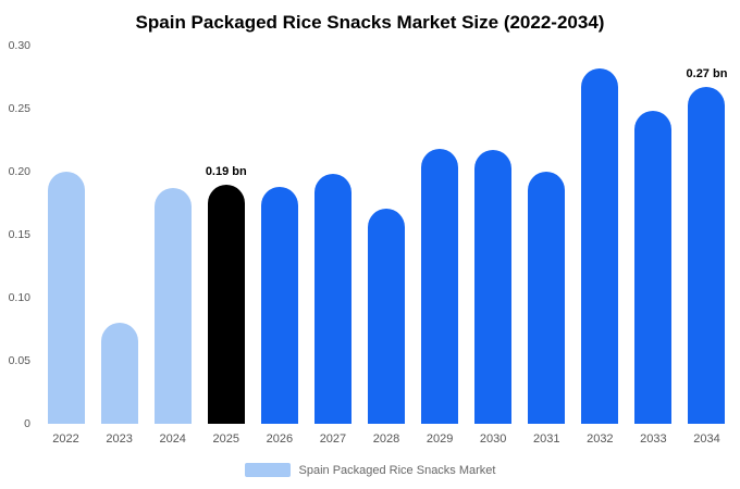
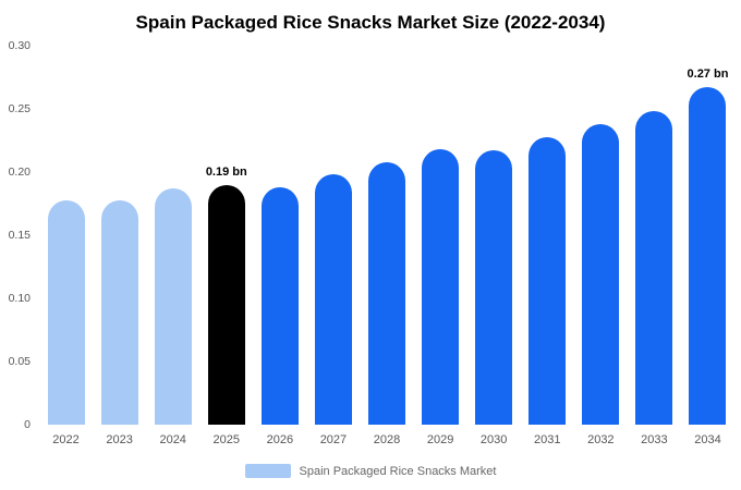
2022: 0.200 -> 0.178
2023: 0.080 -> 0.178
2028: 0.171 -> 0.208
2031: 0.200 -> 0.228
2032: 0.282 -> 0.238
